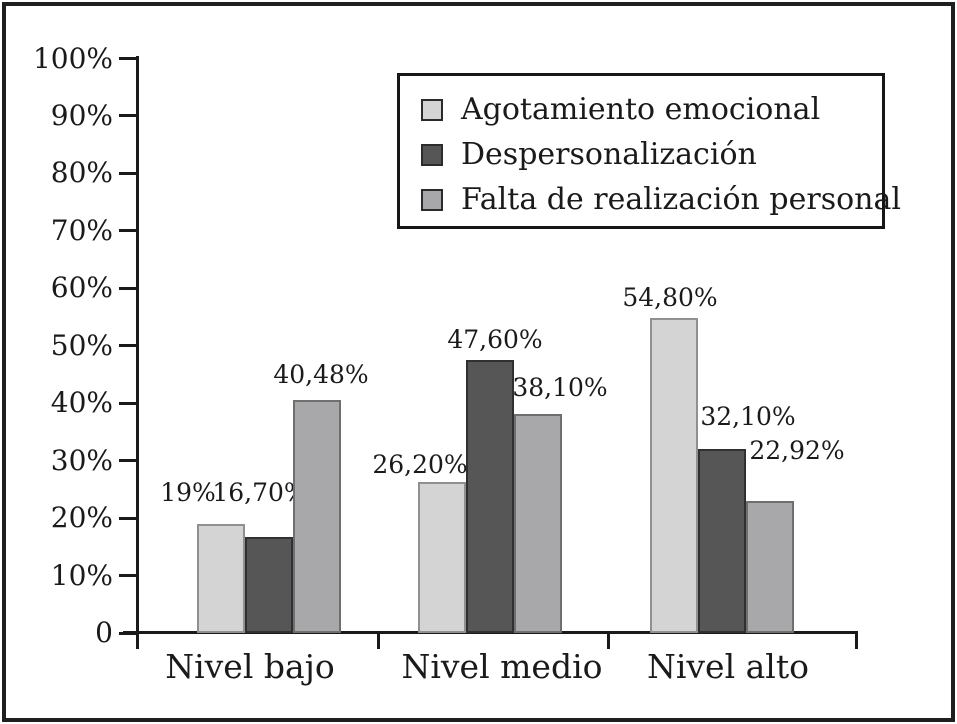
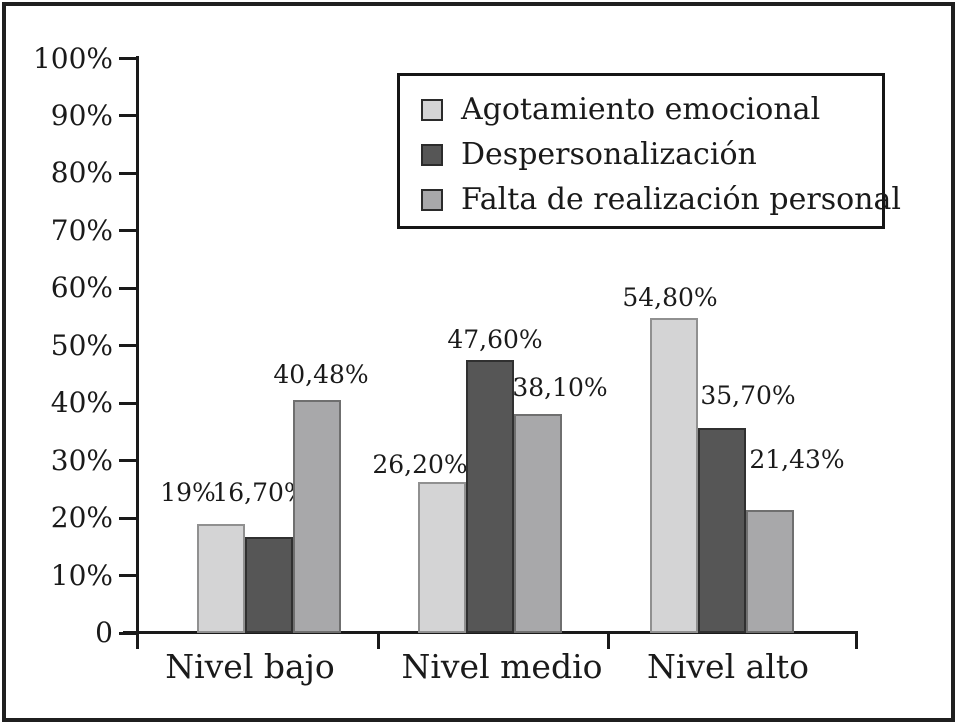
Despersonalización/Nivel alto: 32,10% -> 35,70%
Falta de realización personal/Nivel alto: 22,92% -> 21,43%
